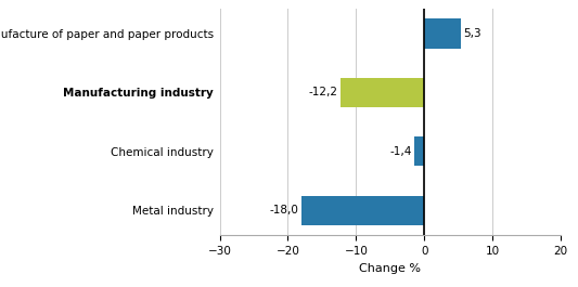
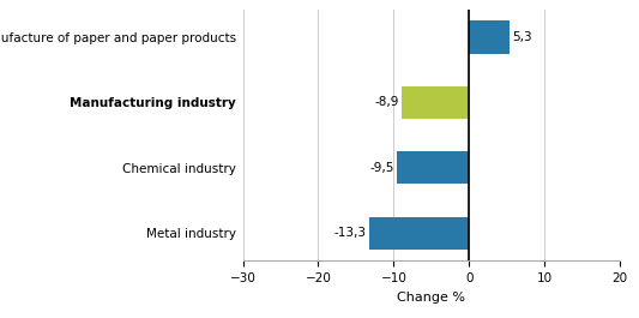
Manufacturing industry: -12,2 -> -8,9
Chemical industry: -1,4 -> -9,5
Metal industry: -18,0 -> -13,3
